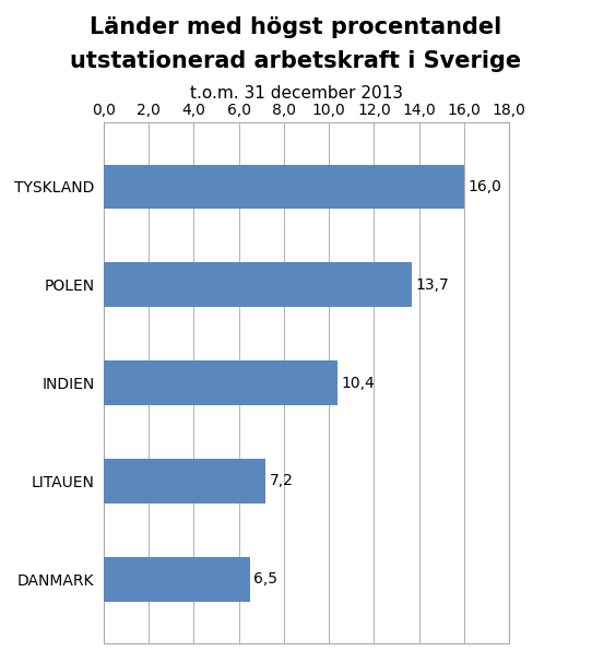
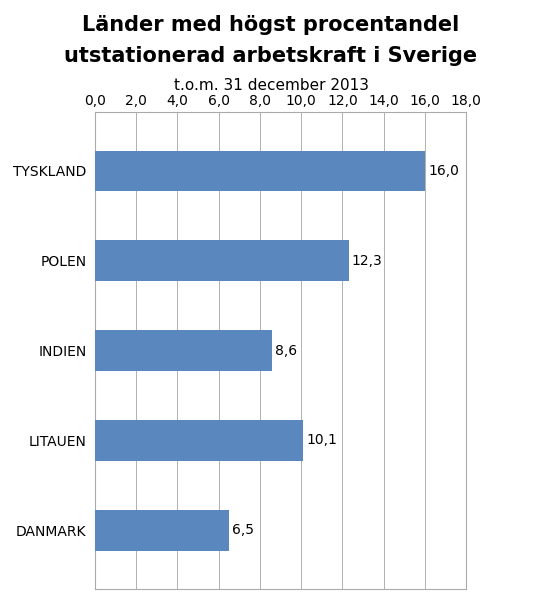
POLEN: 13,7 -> 12,3
INDIEN: 10,4 -> 8,6
LITAUEN: 7,2 -> 10,1
